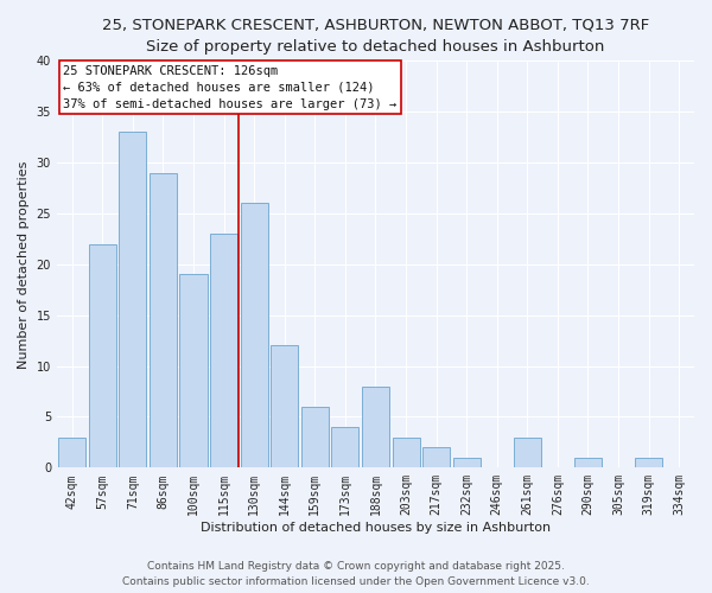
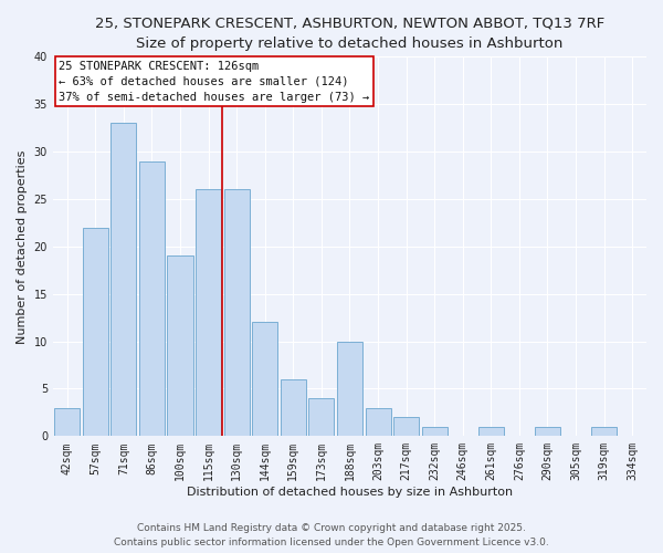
115sqm: 23 -> 26
188sqm: 8 -> 10
261sqm: 3 -> 1
